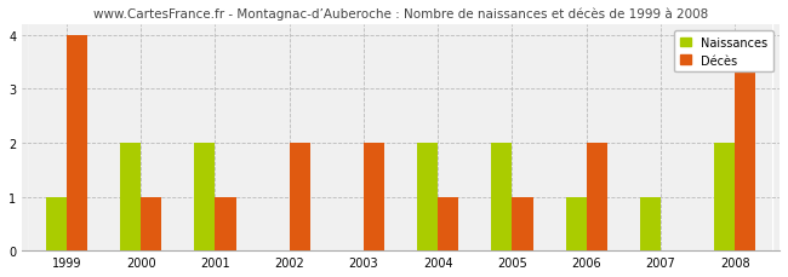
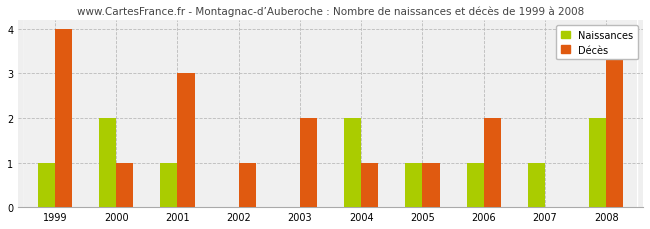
Naissances/2001: 2 -> 1
Décès/2001: 1 -> 3
Décès/2002: 2 -> 1
Naissances/2005: 2 -> 1
